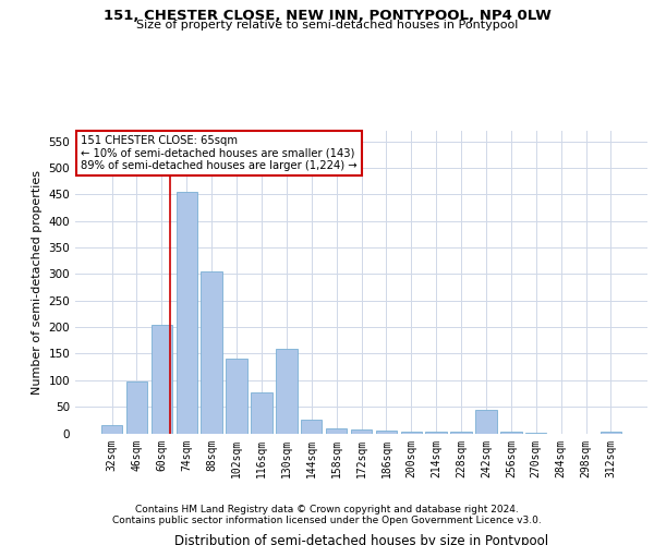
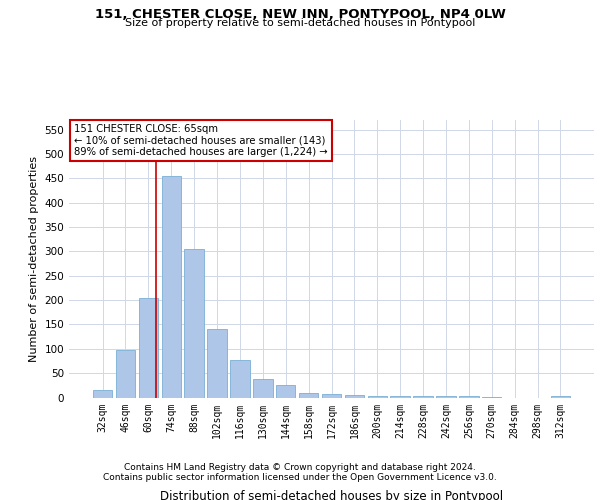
130sqm: 160 -> 38
242sqm: 45 -> 3
